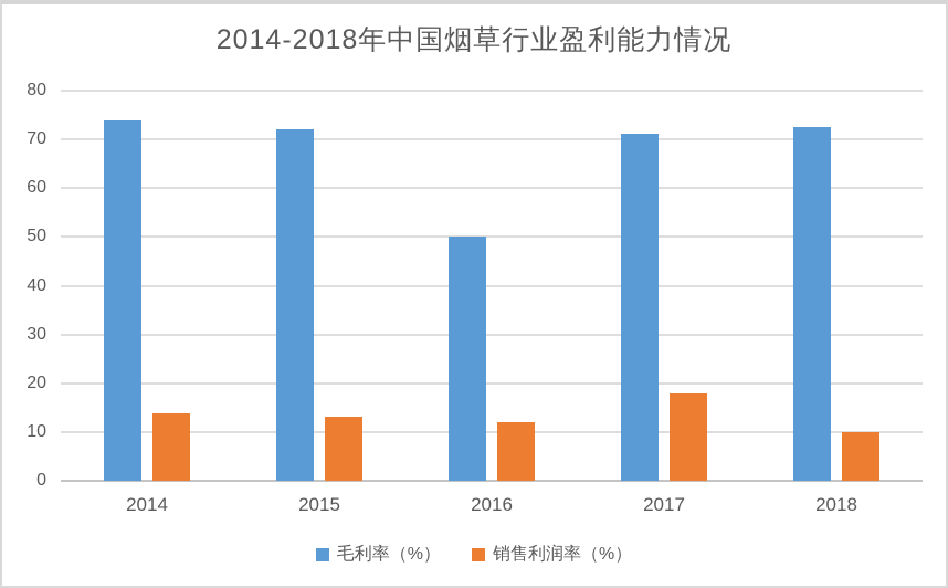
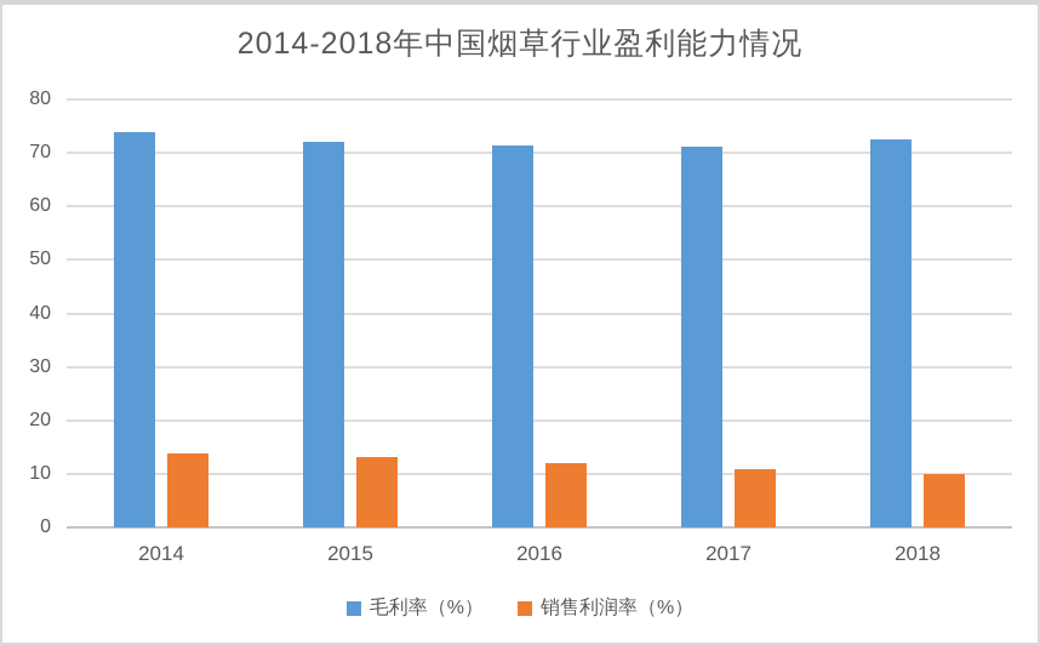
毛利率（%）/2016: 50 -> 71
销售利润率（%）/2017: 18 -> 11
